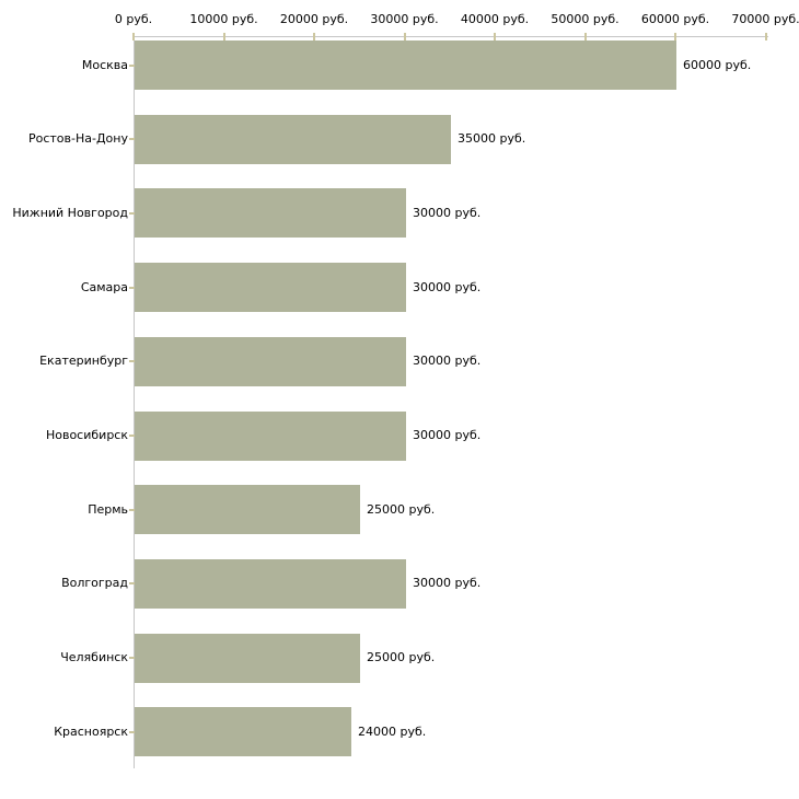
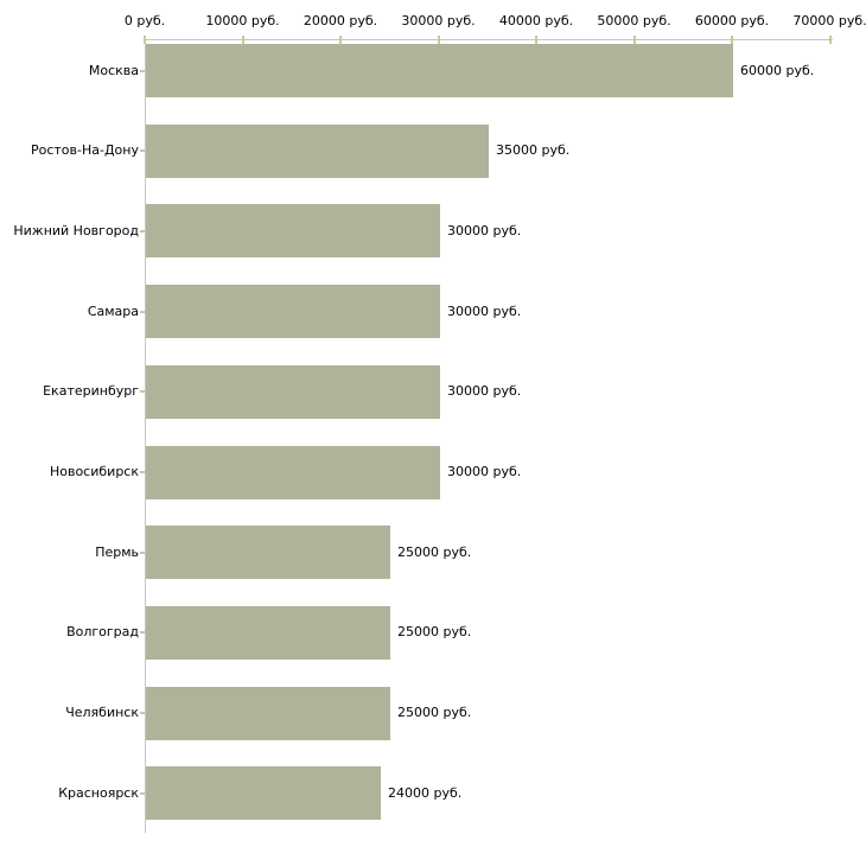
Волгоград: 30000 -> 25000
